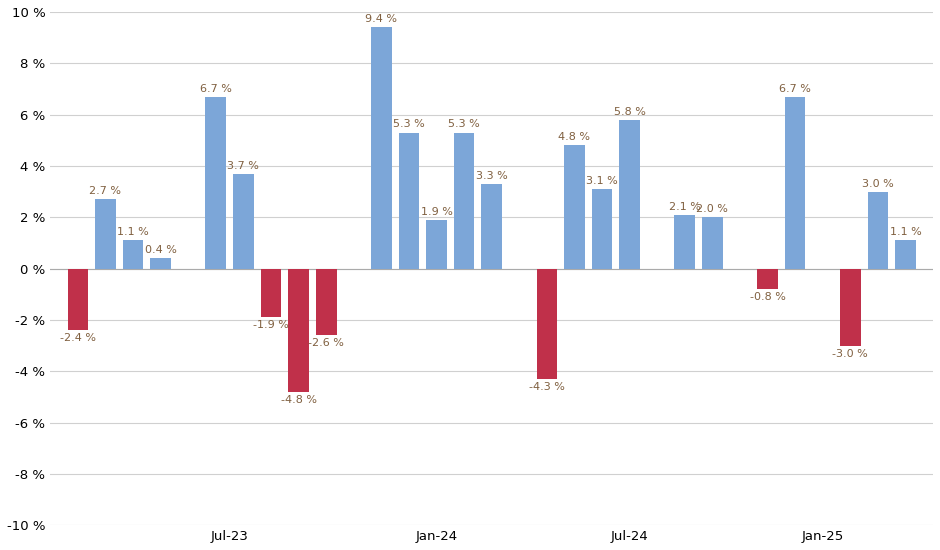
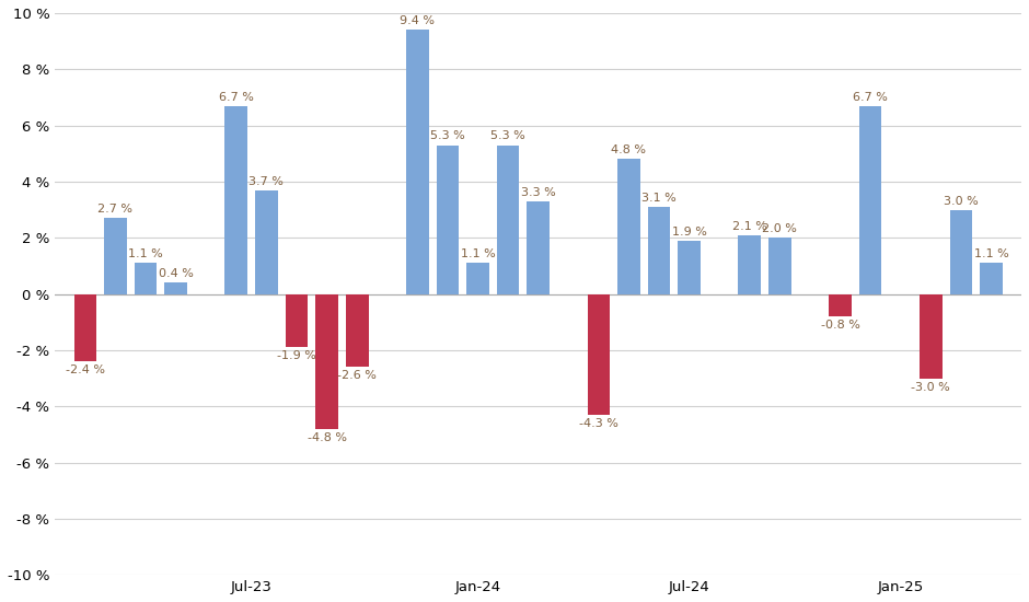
Jan-24: 1.9 -> 1.1
Jul-24: 5.8 -> 1.9
